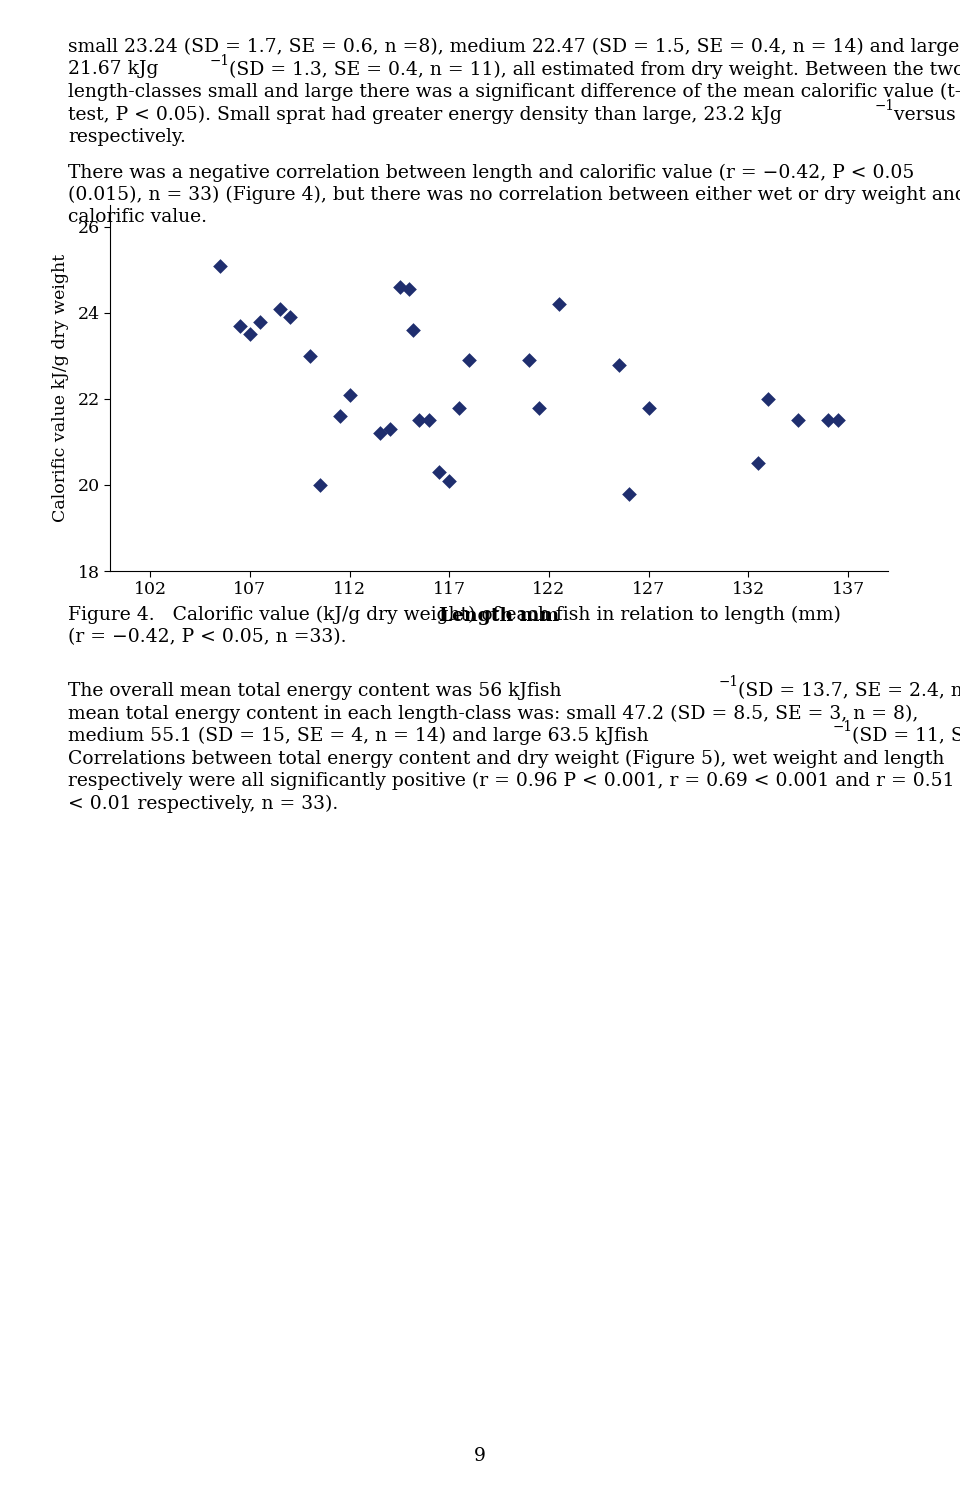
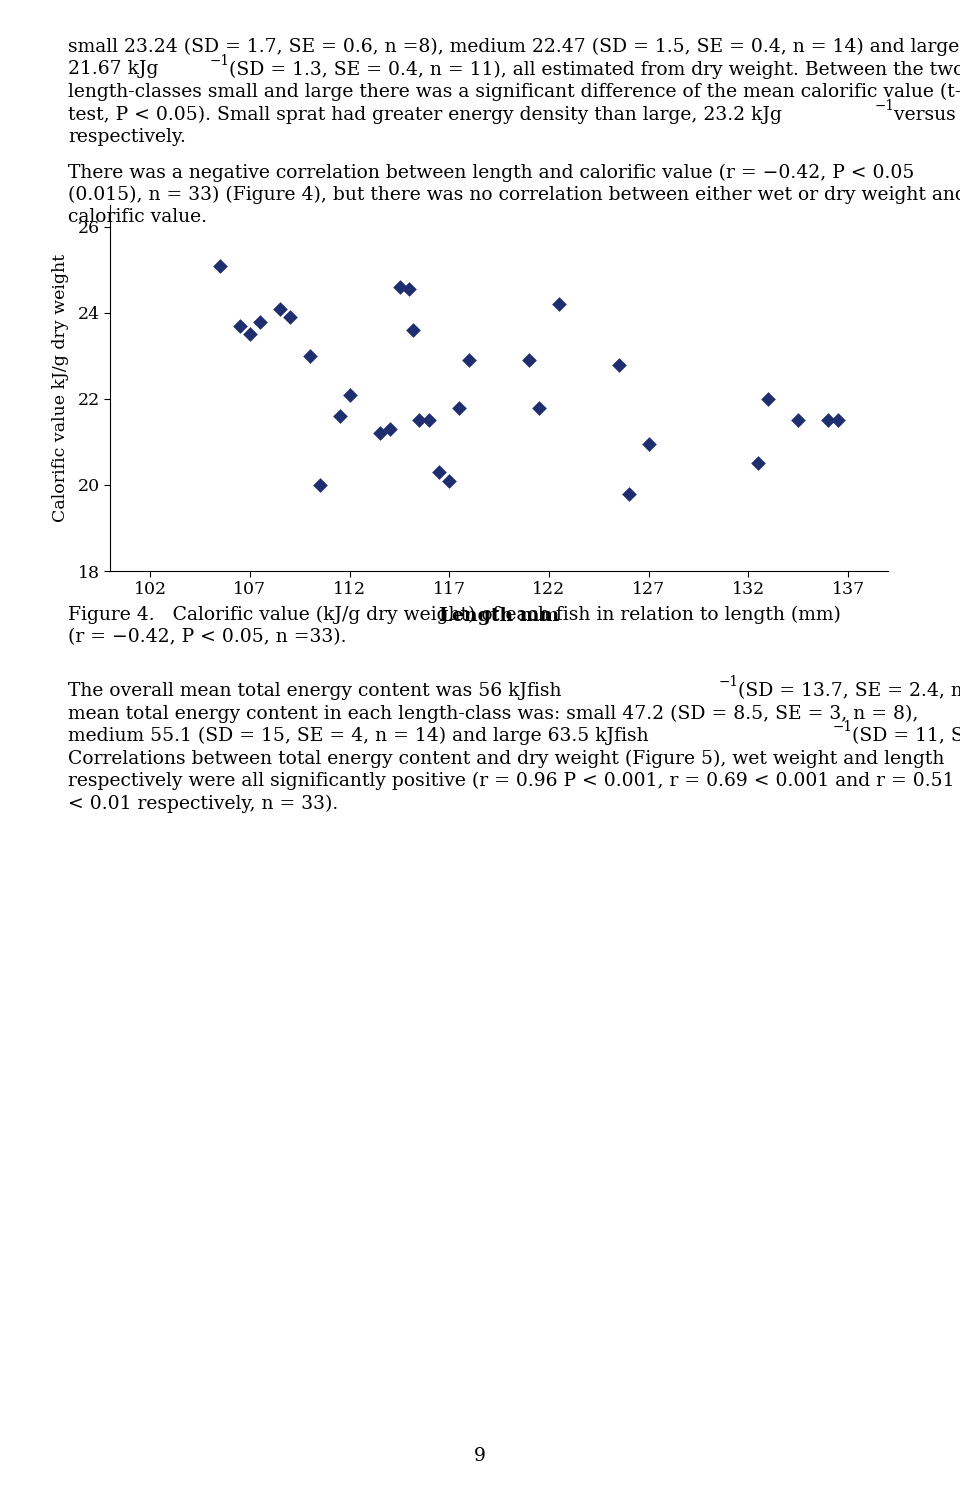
127: 21.80 -> 20.95
